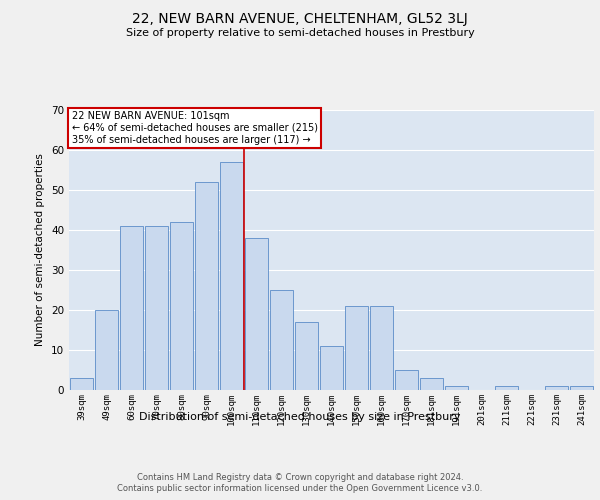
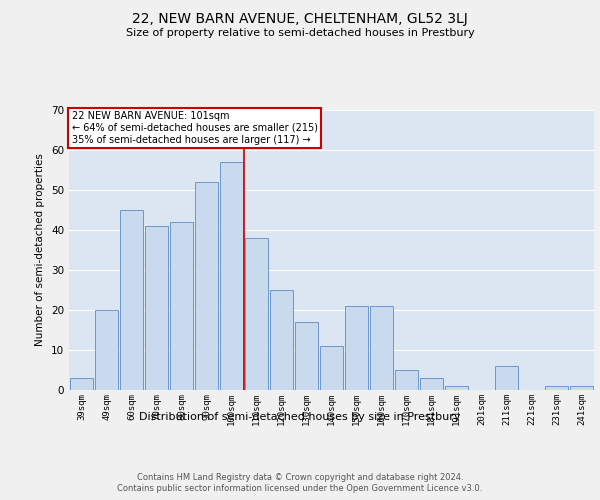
60sqm: 41 -> 45
211sqm: 1 -> 6
